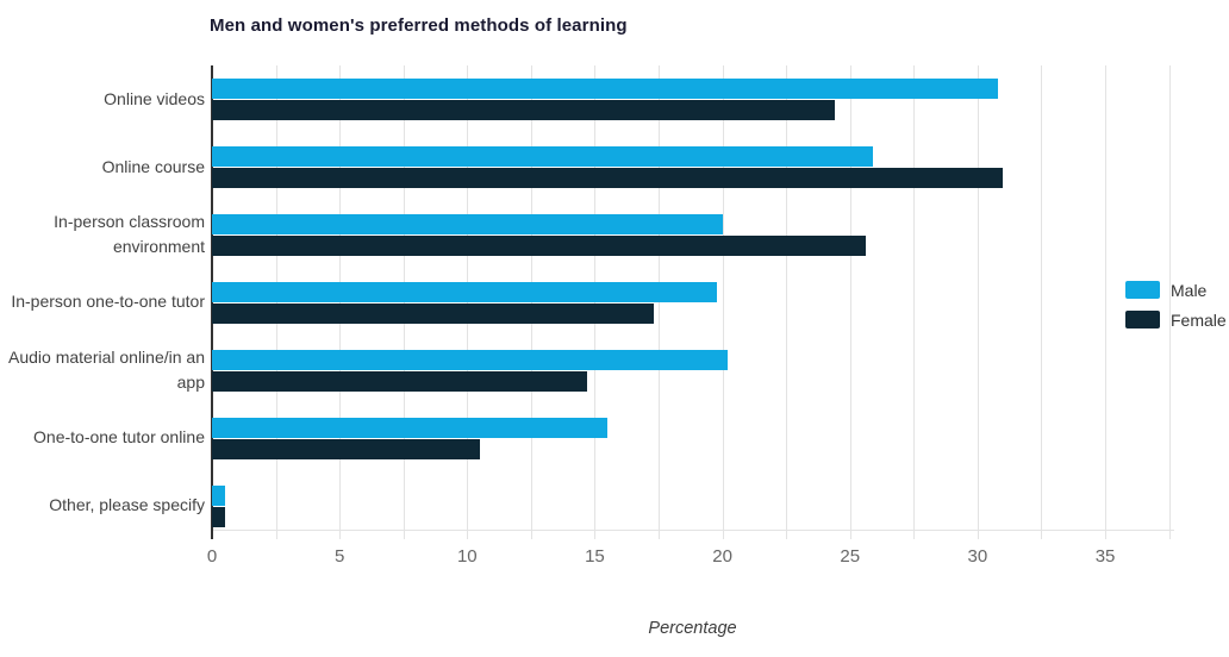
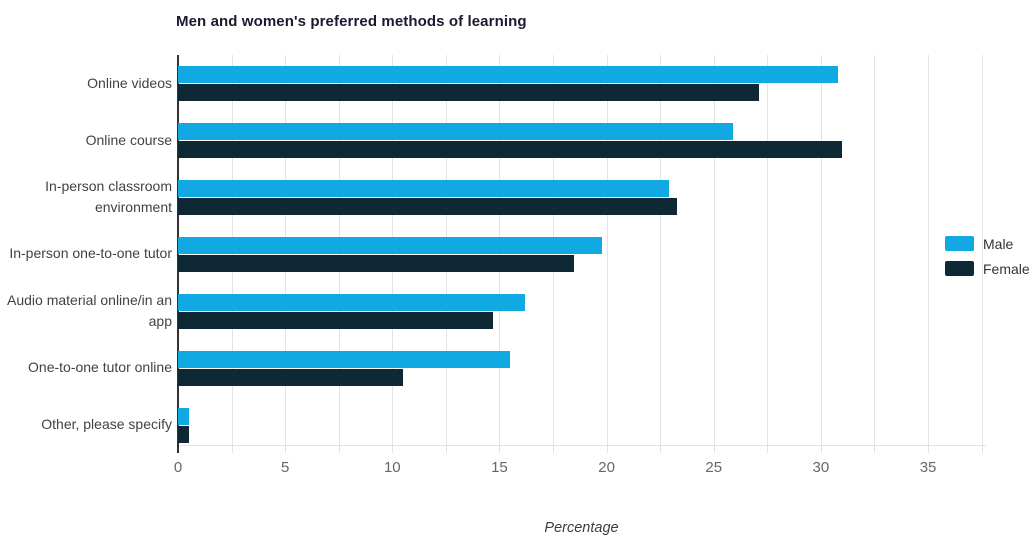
Female/Online videos: 24.4 -> 27.1
Male/In-person classroom environment: 20.0 -> 22.9
Female/In-person classroom environment: 25.6 -> 23.3
Female/In-person one-to-one tutor: 17.3 -> 18.5
Male/Audio material online/in an app: 20.2 -> 16.2
